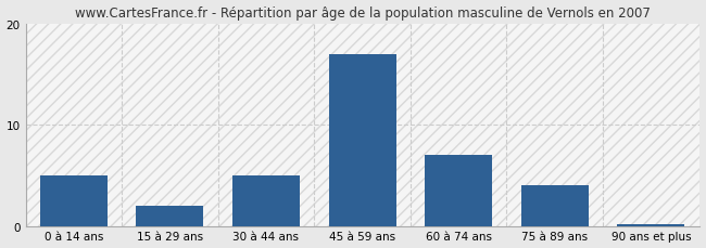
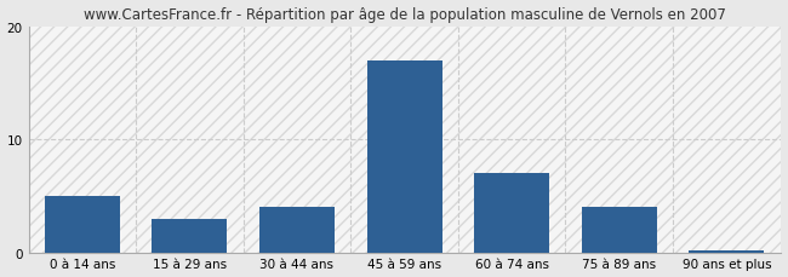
15 à 29 ans: 2.0 -> 3.0
30 à 44 ans: 5.0 -> 4.0
